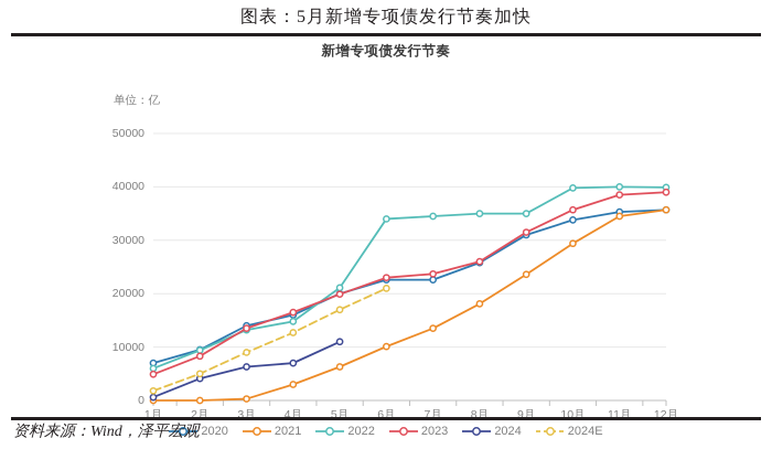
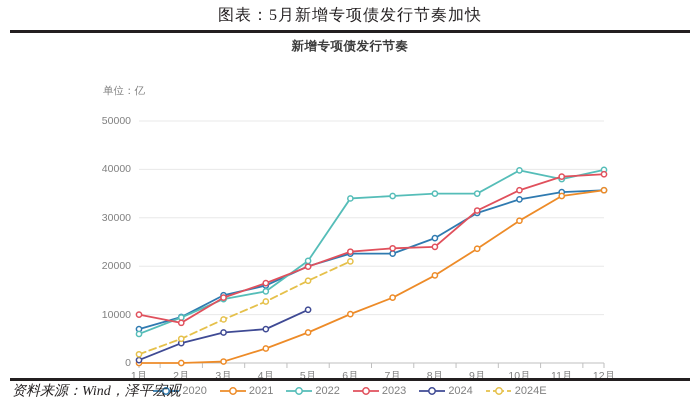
2023/1月: 5000 -> 10000
2023/8月: 26000 -> 24000
2022/11月: 40000 -> 38000
